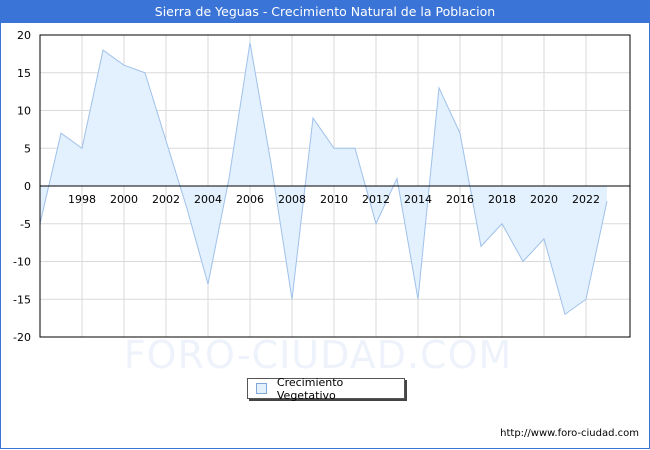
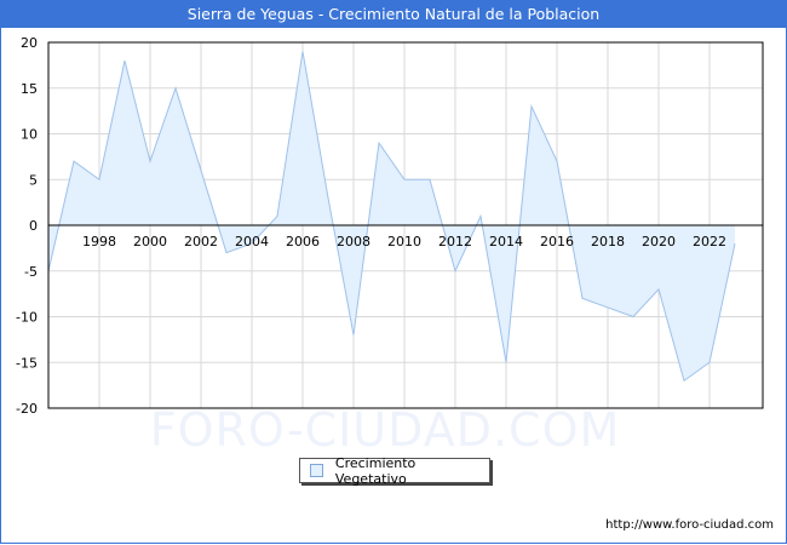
2000: 16 -> 7
2004: -13 -> -2
2008: -15 -> -12
2018: -5 -> -9
